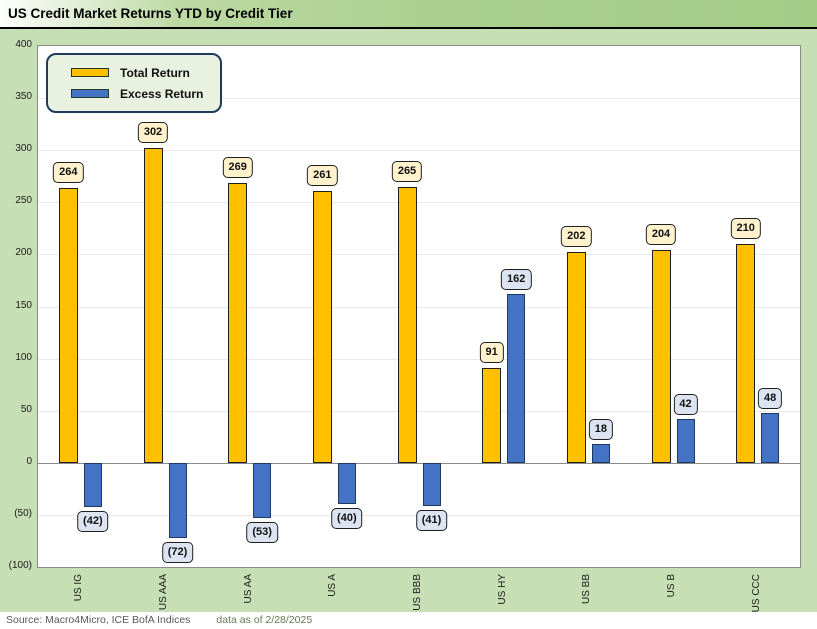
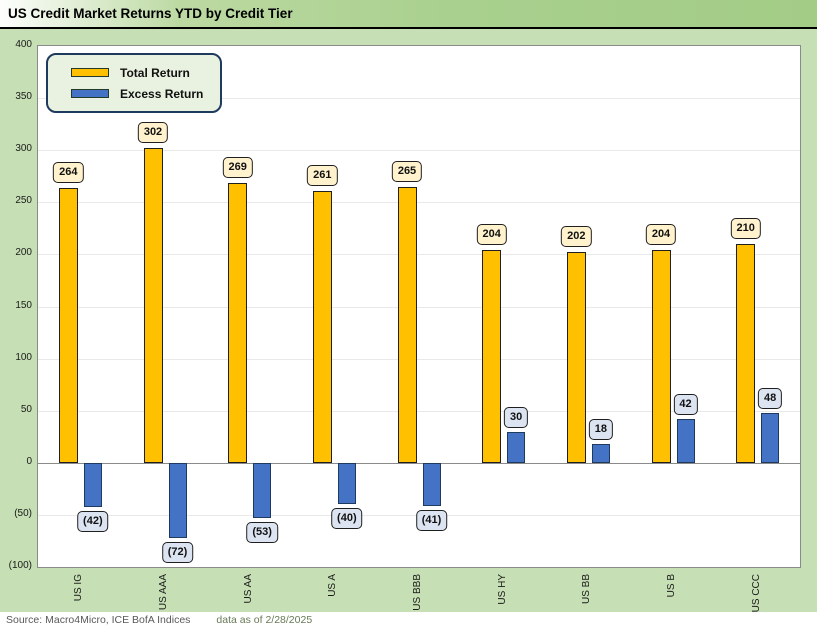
Total Return/US HY: 91 -> 204
Excess Return/US HY: 162 -> 30
